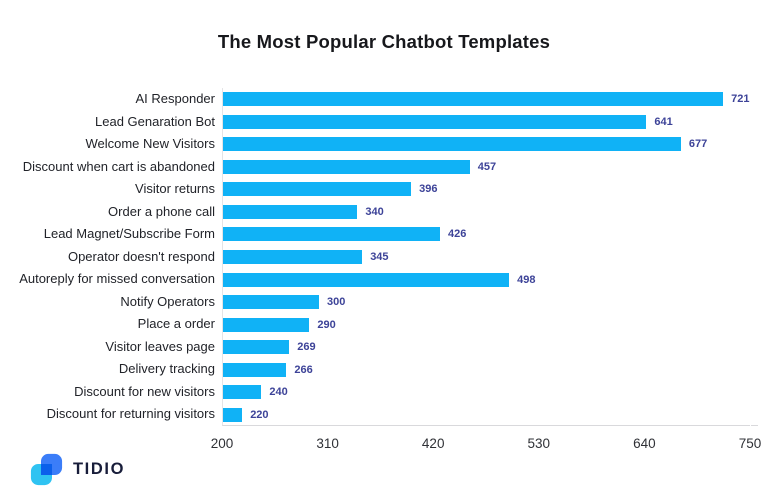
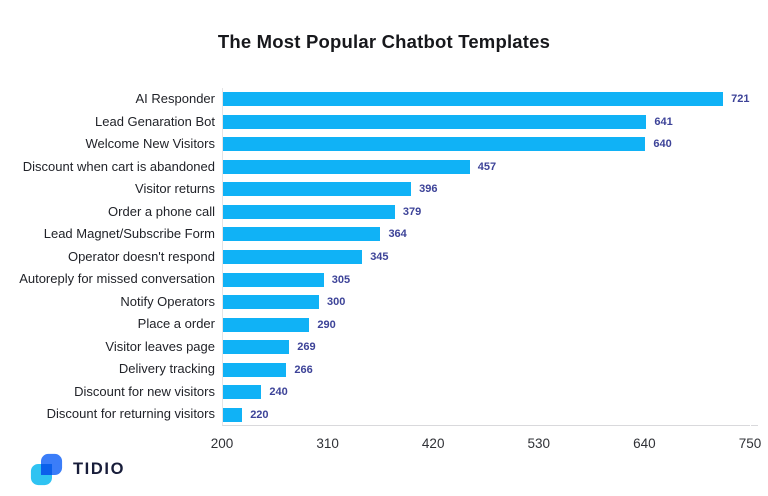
Welcome New Visitors: 677 -> 640
Order a phone call: 340 -> 379
Lead Magnet/Subscribe Form: 426 -> 364
Autoreply for missed conversation: 498 -> 305
